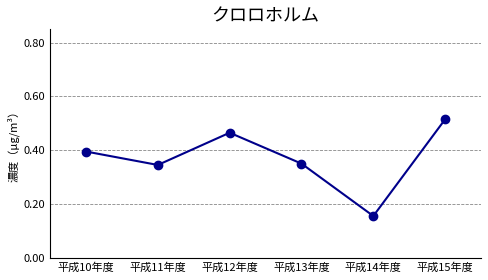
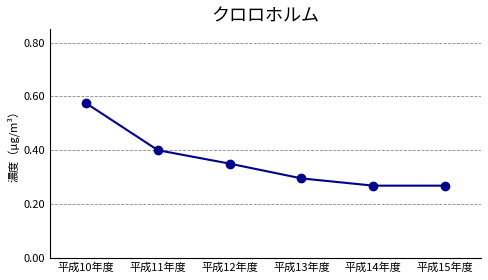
平成10年度: 0.395 -> 0.575
平成11年度: 0.345 -> 0.400
平成12年度: 0.465 -> 0.350
平成13年度: 0.350 -> 0.295
平成14年度: 0.155 -> 0.268
平成15年度: 0.515 -> 0.268
